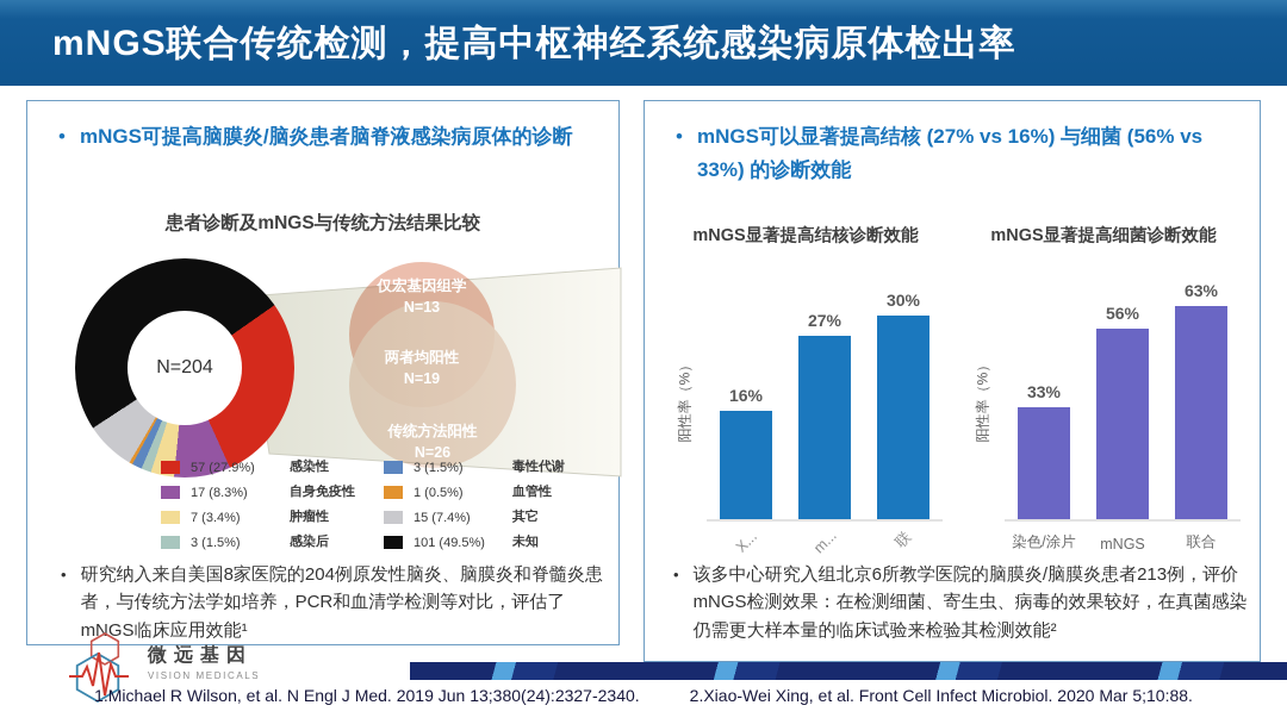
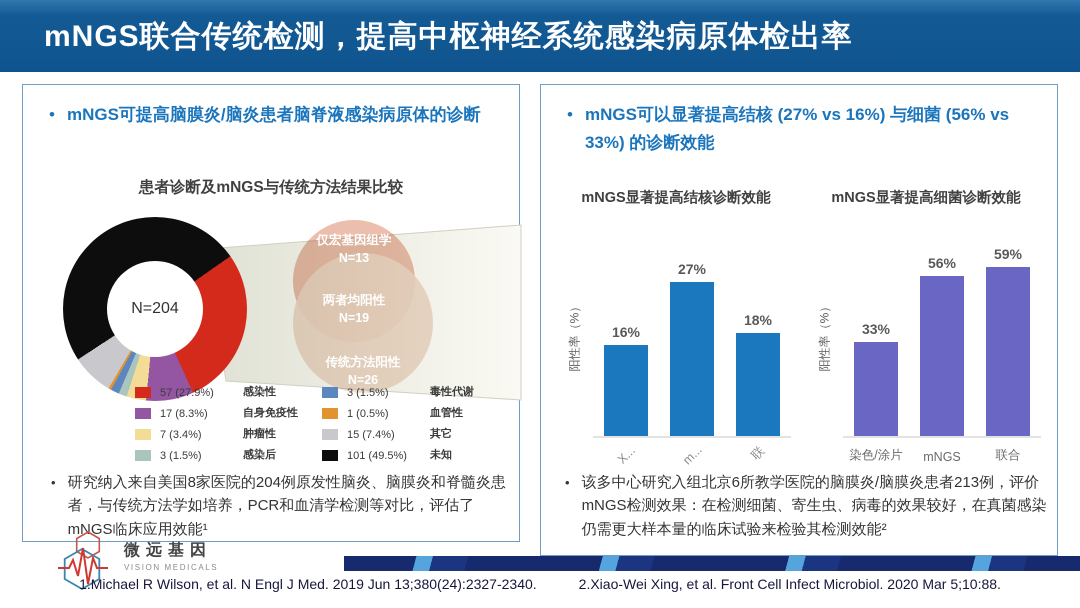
mNGS显著提高结核诊断效能/联: 30% -> 18%
mNGS显著提高细菌诊断效能/联合: 63% -> 59%
